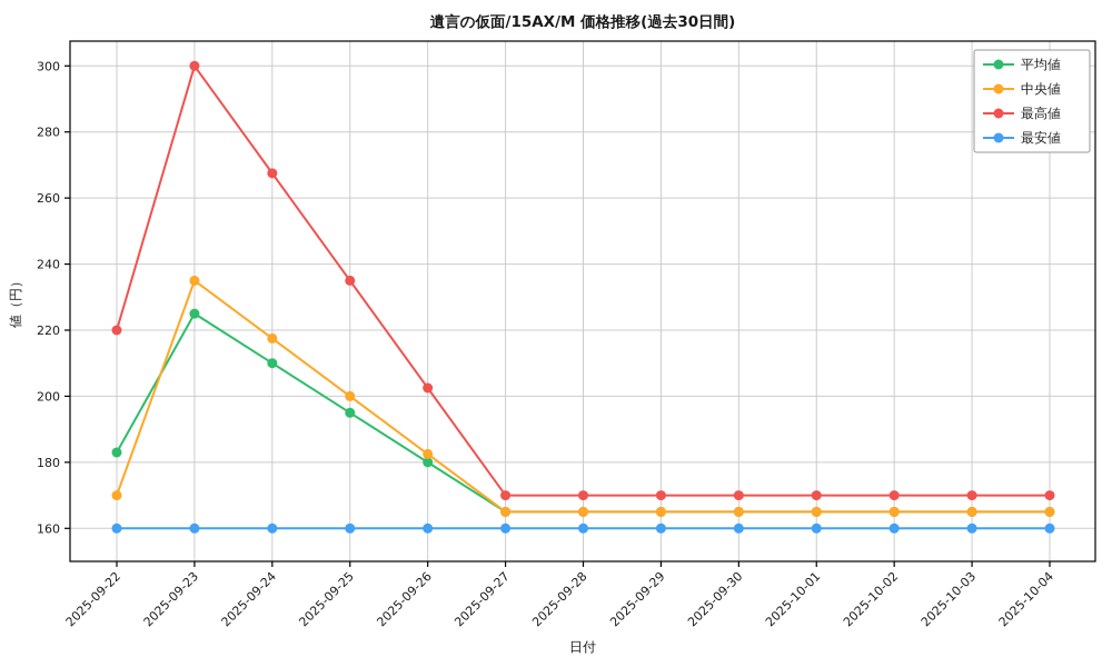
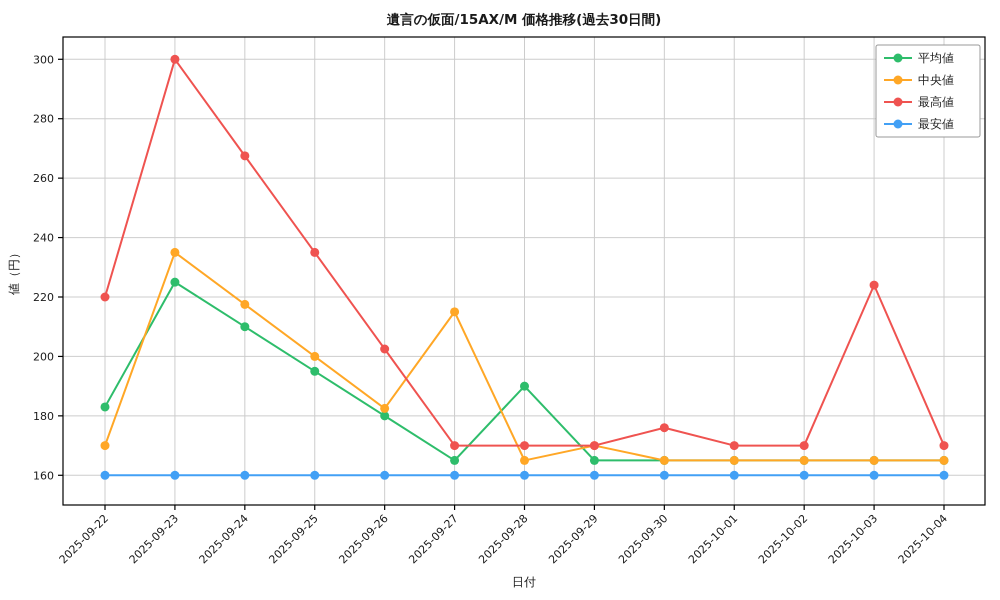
中央値/2025-09-27: 165 -> 215
平均値/2025-09-28: 165 -> 190
中央値/2025-09-29: 165 -> 170
最高値/2025-09-30: 170 -> 176
最高値/2025-10-03: 170 -> 224
